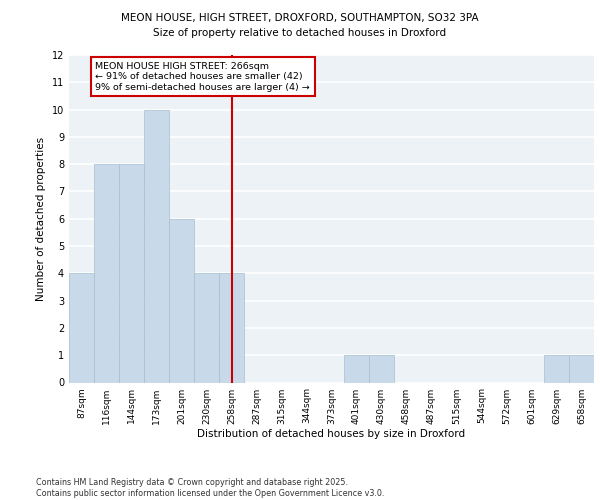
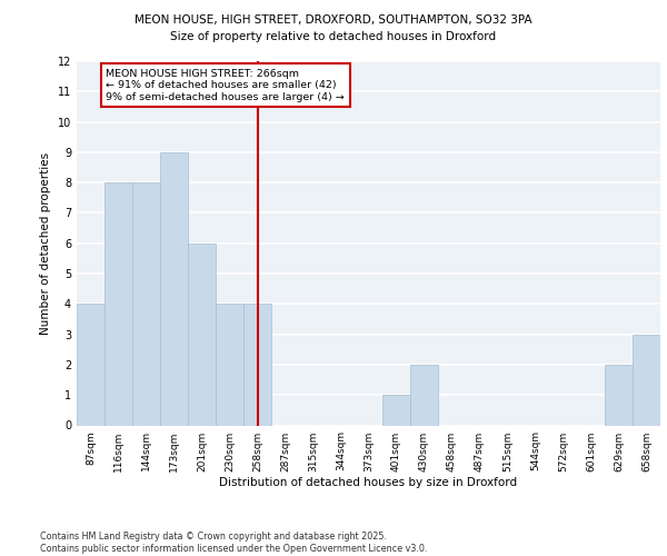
173sqm: 10 -> 9
430sqm: 1 -> 2
629sqm: 1 -> 2
658sqm: 1 -> 3
